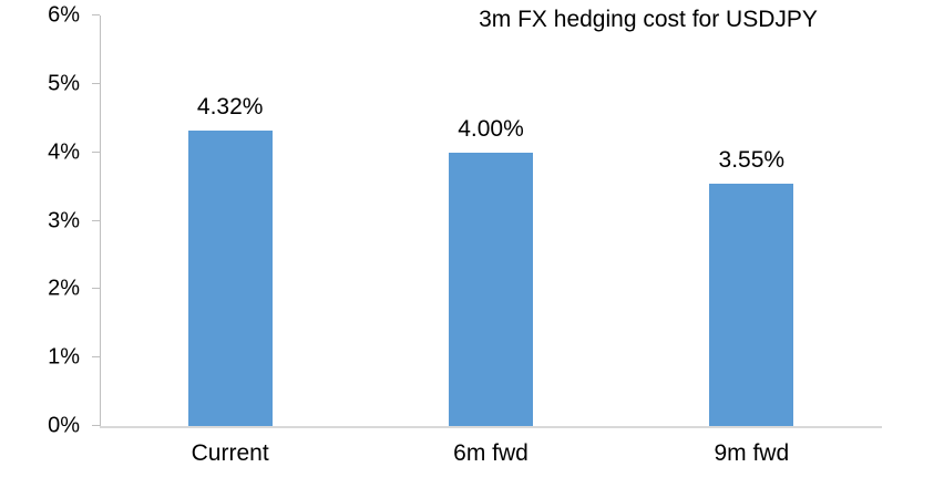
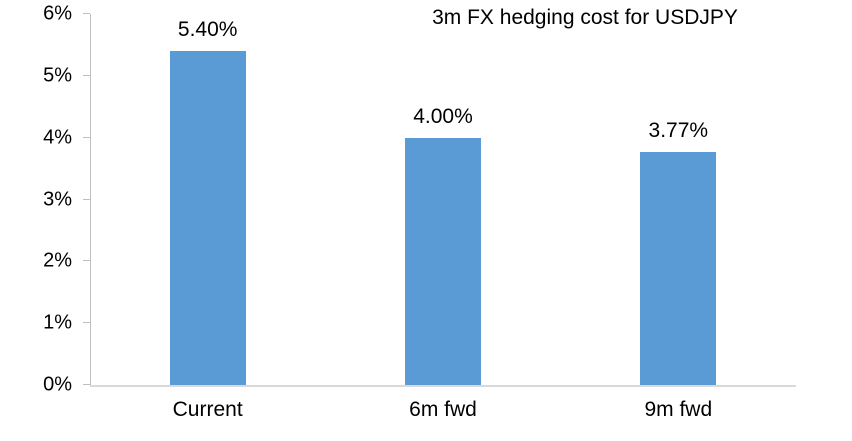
Current: 4.32% -> 5.40%
9m fwd: 3.55% -> 3.77%
